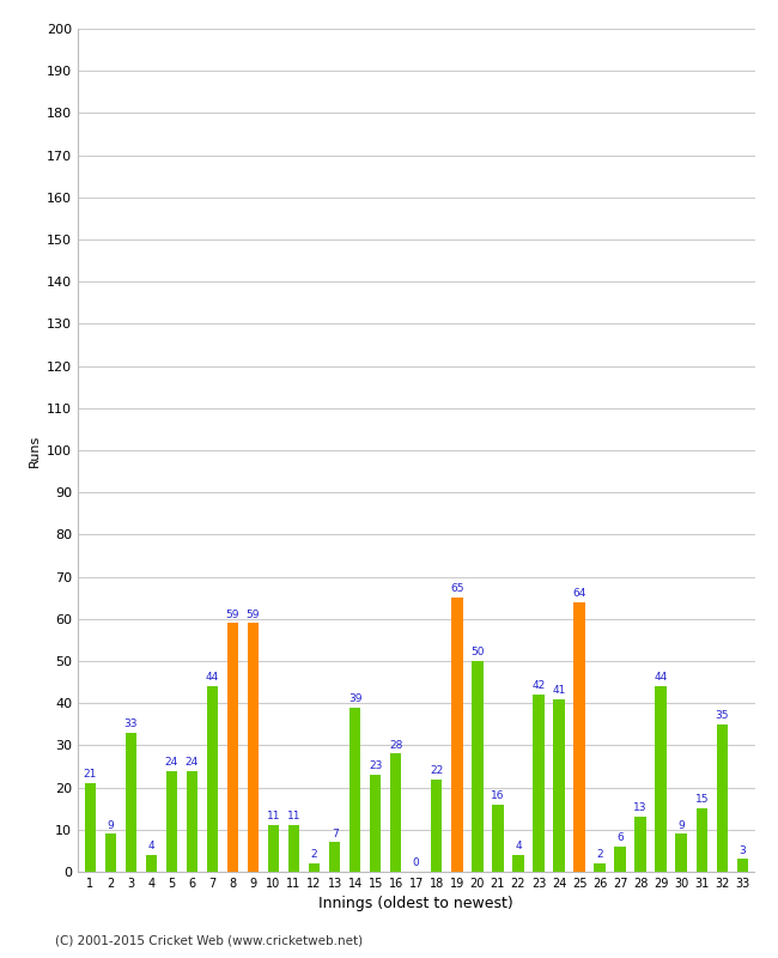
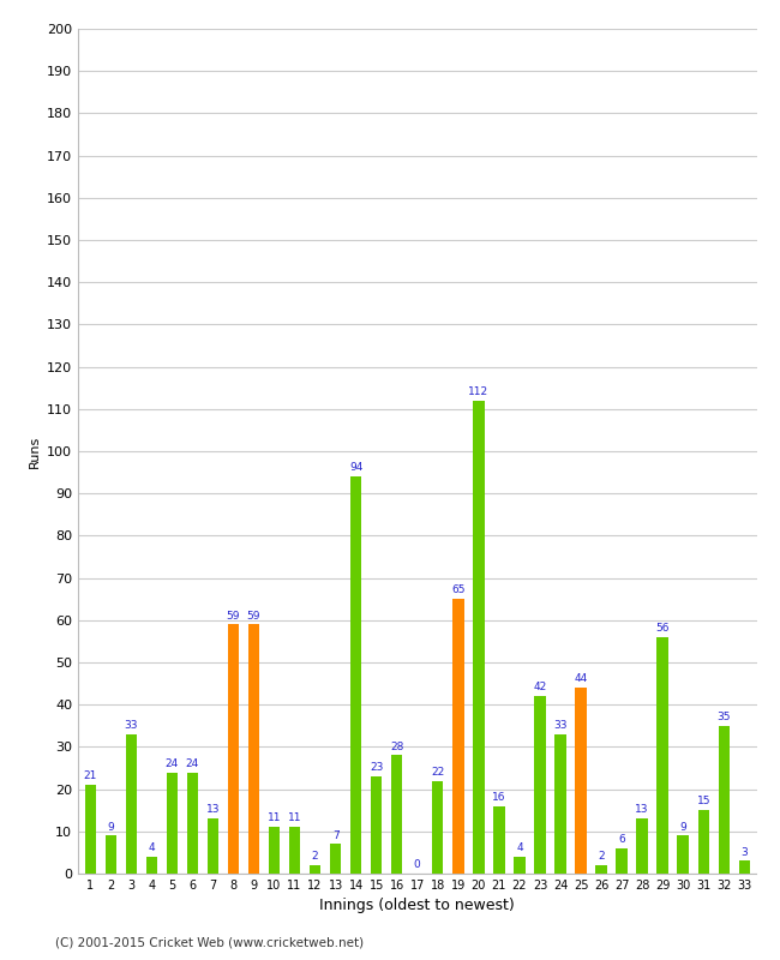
7: 44 -> 13
14: 39 -> 94
20: 50 -> 112
24: 41 -> 33
25: 64 -> 44
29: 44 -> 56
